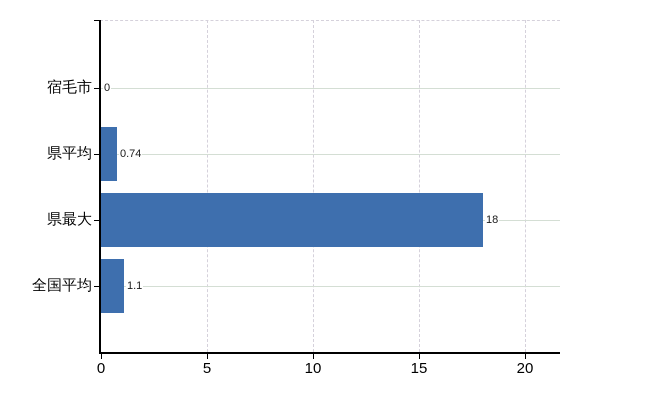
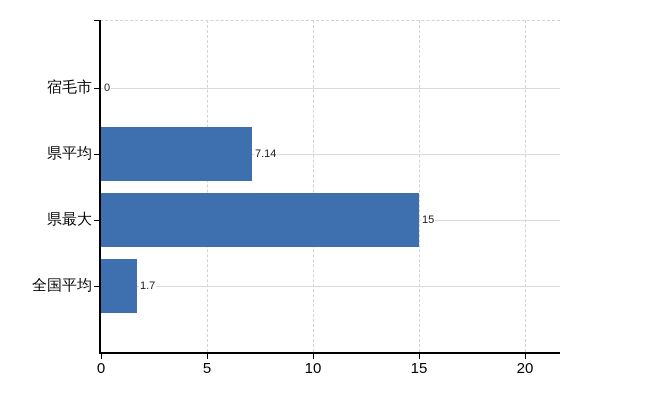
県平均: 0.74 -> 7.14
県最大: 18 -> 15
全国平均: 1.1 -> 1.7
